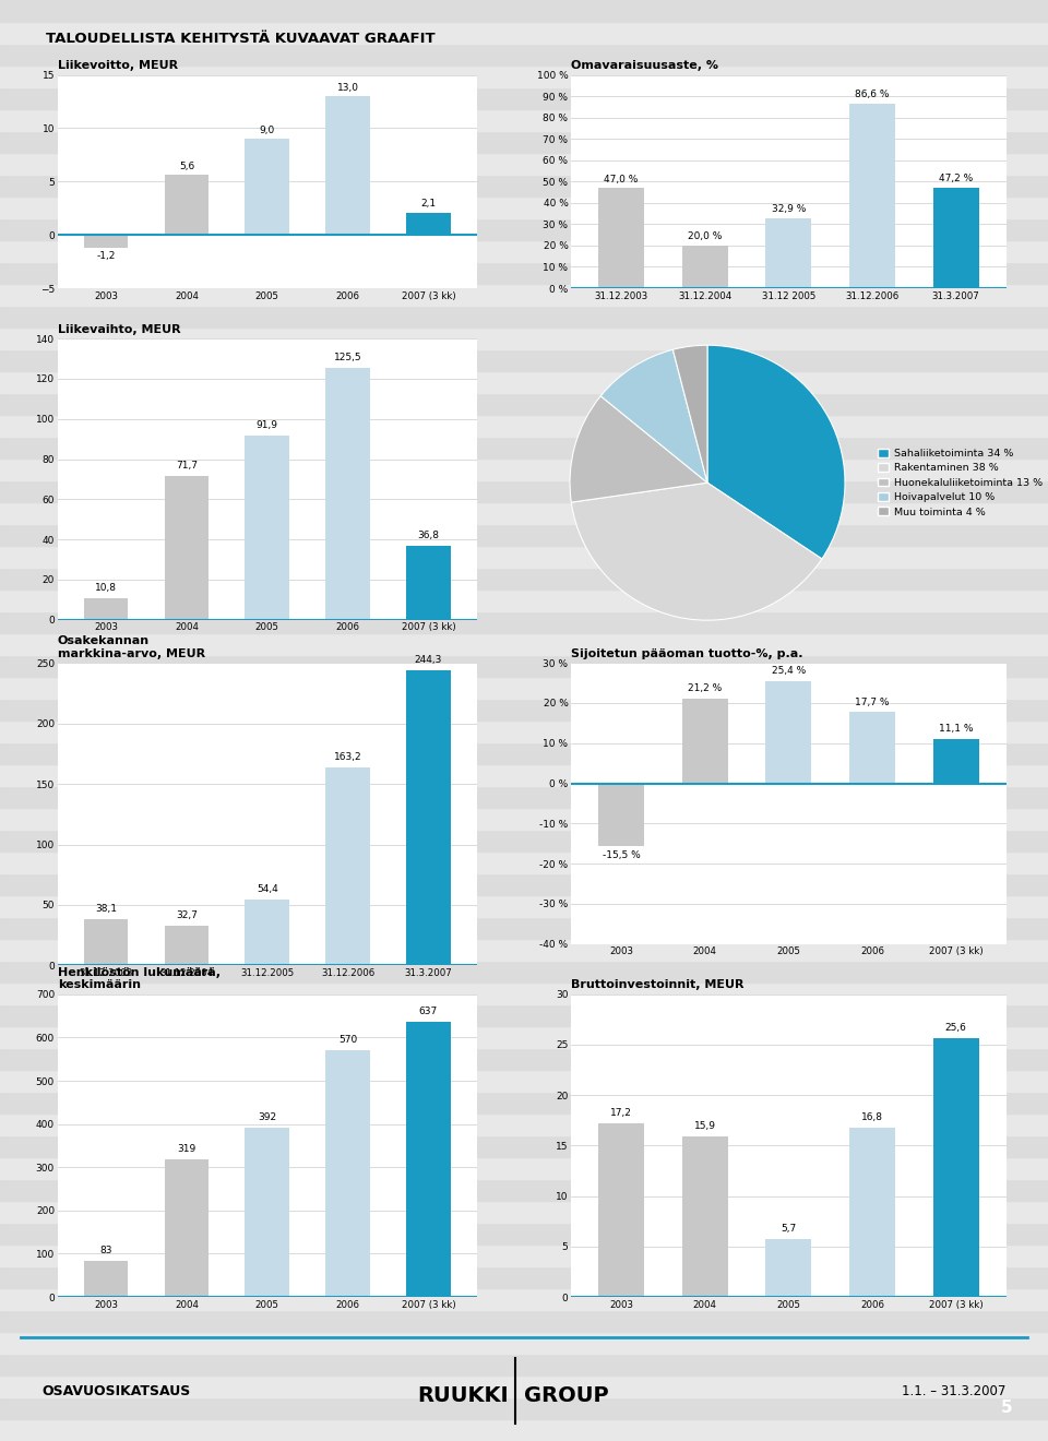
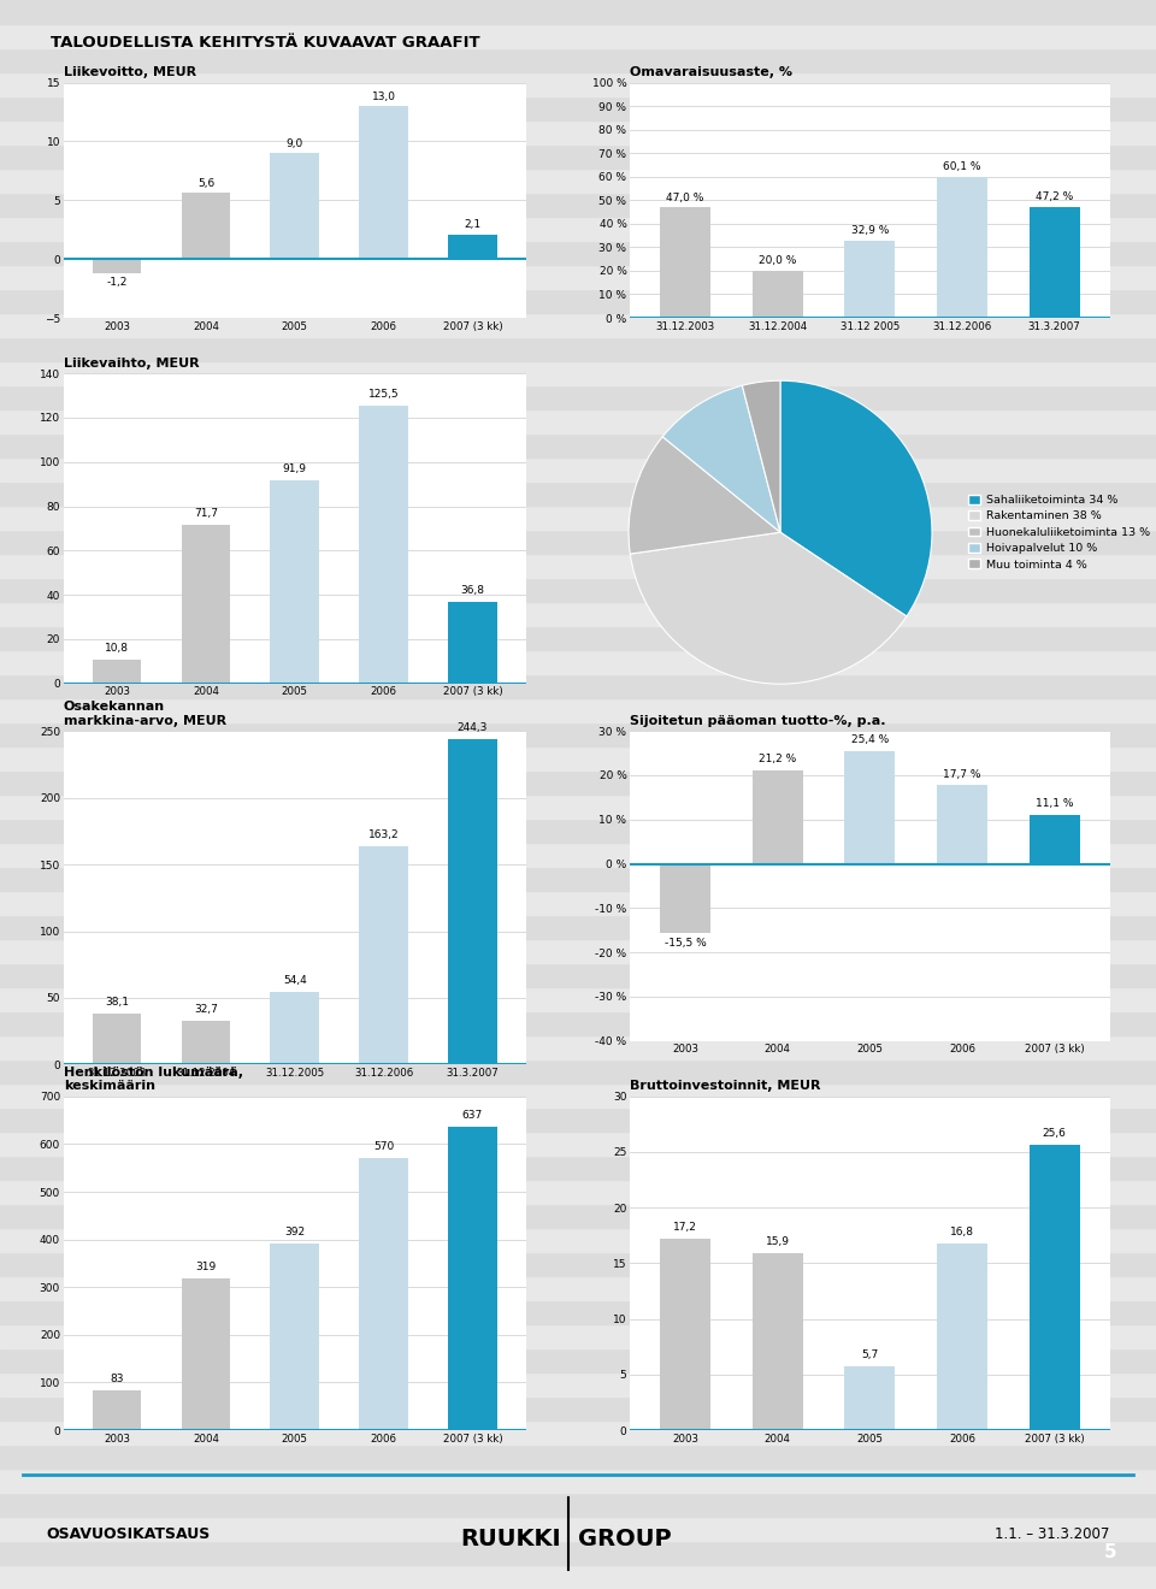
Omavaraisuusaste, %/31.12.2006: 86,6 -> 60,1
